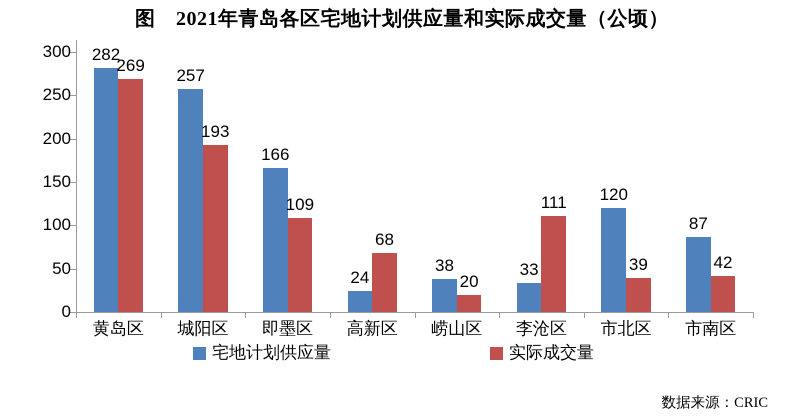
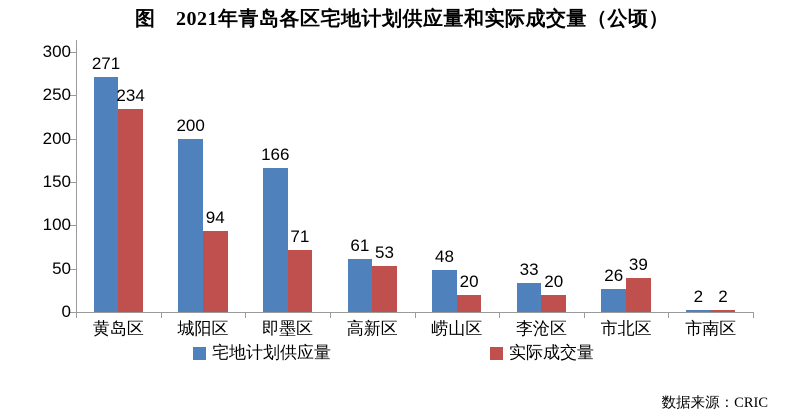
宅地计划供应量/黄岛区: 282 -> 271
实际成交量/黄岛区: 269 -> 234
宅地计划供应量/城阳区: 257 -> 200
实际成交量/城阳区: 193 -> 94
实际成交量/即墨区: 109 -> 71
宅地计划供应量/高新区: 24 -> 61
实际成交量/高新区: 68 -> 53
宅地计划供应量/崂山区: 38 -> 48
实际成交量/李沧区: 111 -> 20
宅地计划供应量/市北区: 120 -> 26
宅地计划供应量/市南区: 87 -> 2
实际成交量/市南区: 42 -> 2
